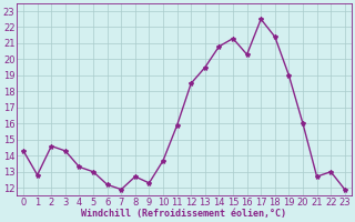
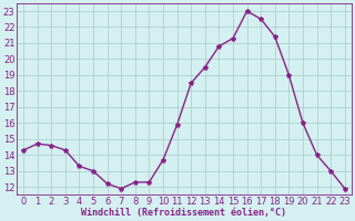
1: 12.8 -> 14.7
8: 12.7 -> 12.3
16: 20.3 -> 23.0
21: 12.7 -> 14.0
